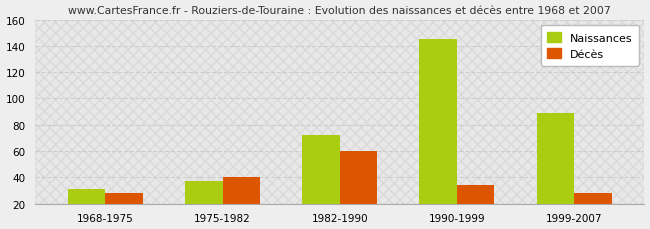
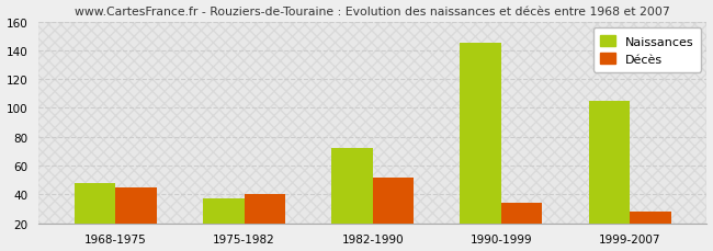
Naissances/1968-1975: 31 -> 48
Décès/1968-1975: 28 -> 45
Décès/1982-1990: 60 -> 52
Naissances/1999-2007: 89 -> 105
